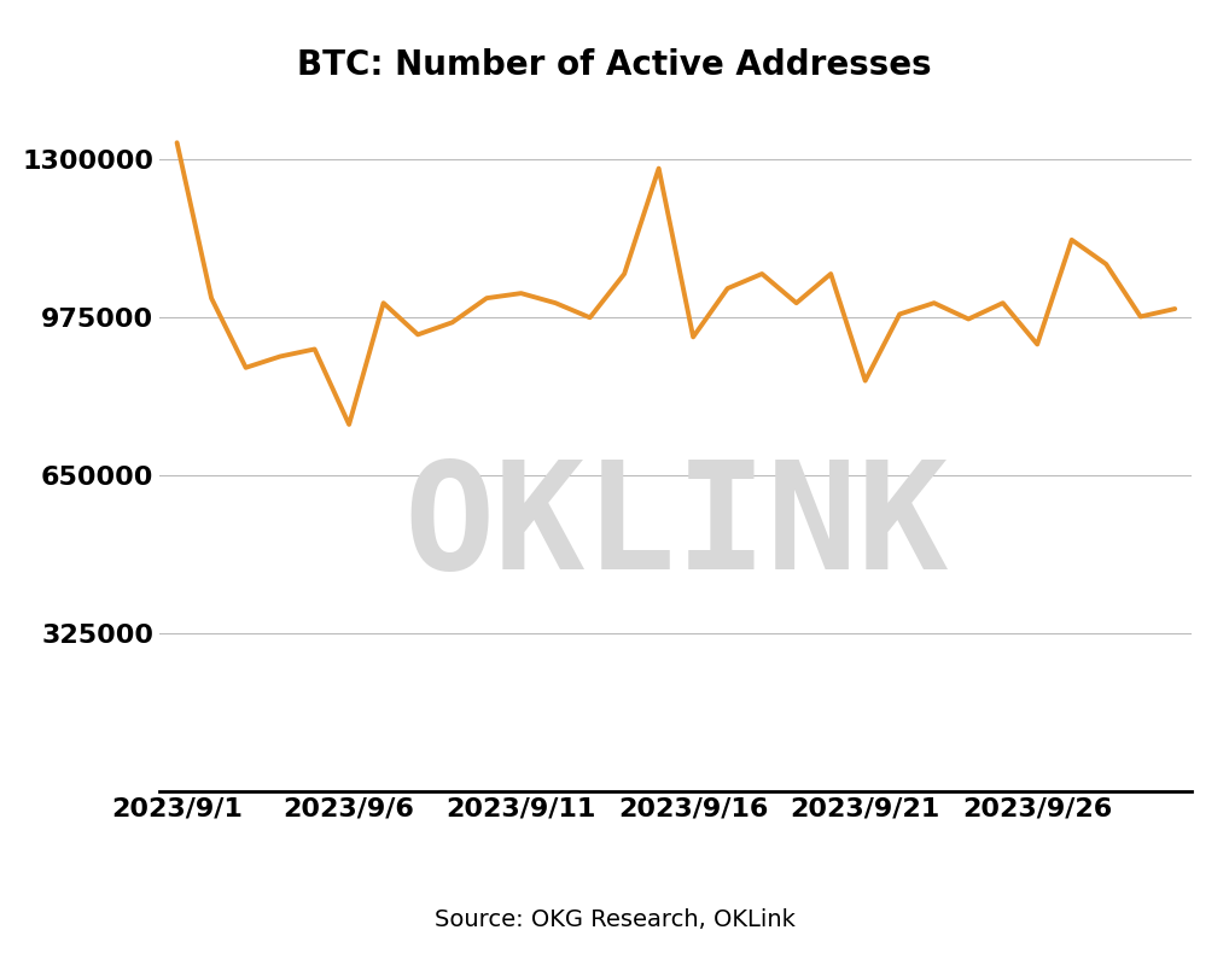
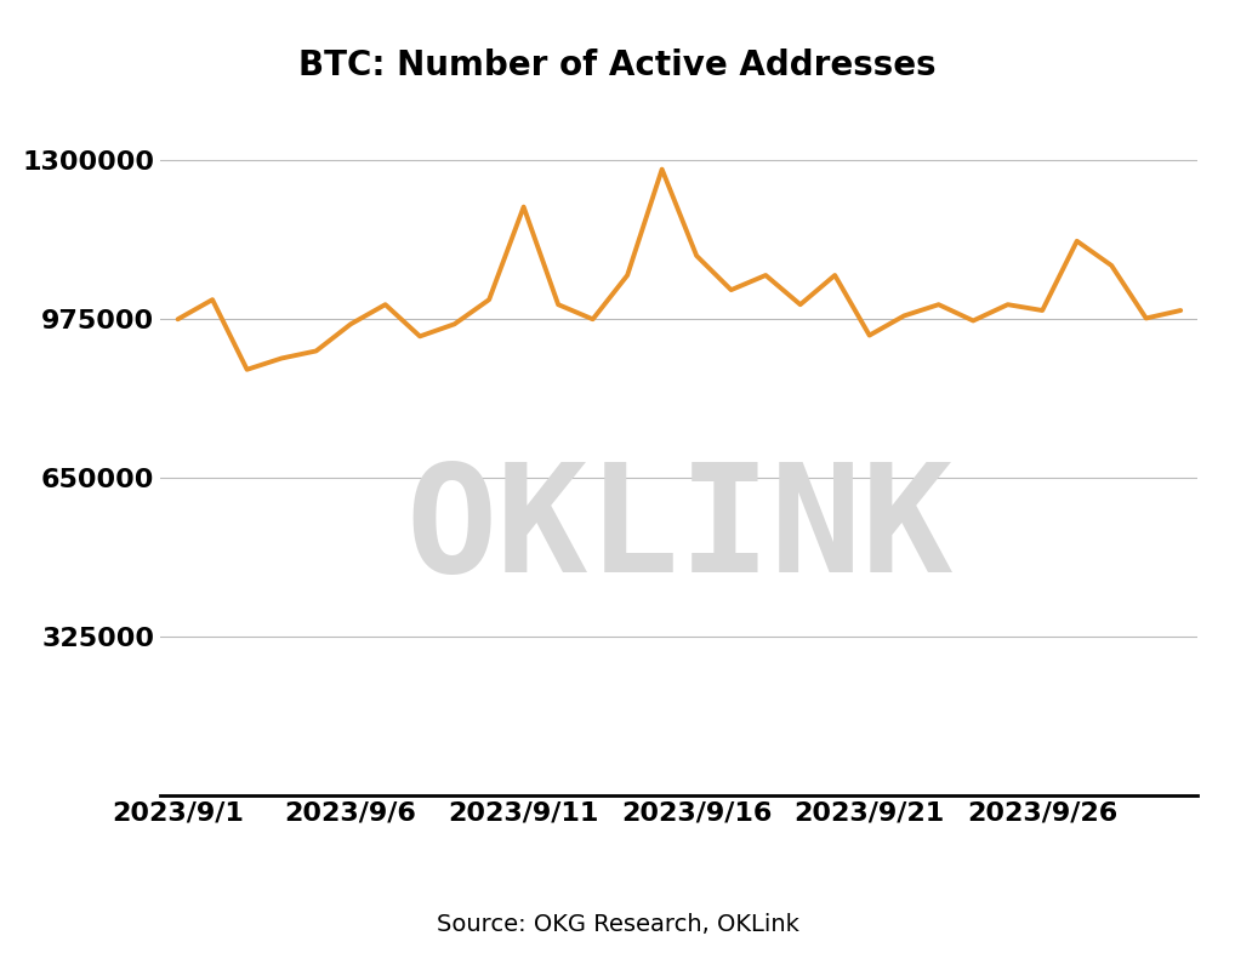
2023/9/1: 1335000 -> 975000
2023/9/6: 755000 -> 965000
2023/9/11: 1025000 -> 1205000
2023/9/16: 935000 -> 1105000
2023/9/21: 845000 -> 942000
2023/9/26: 920000 -> 993000
